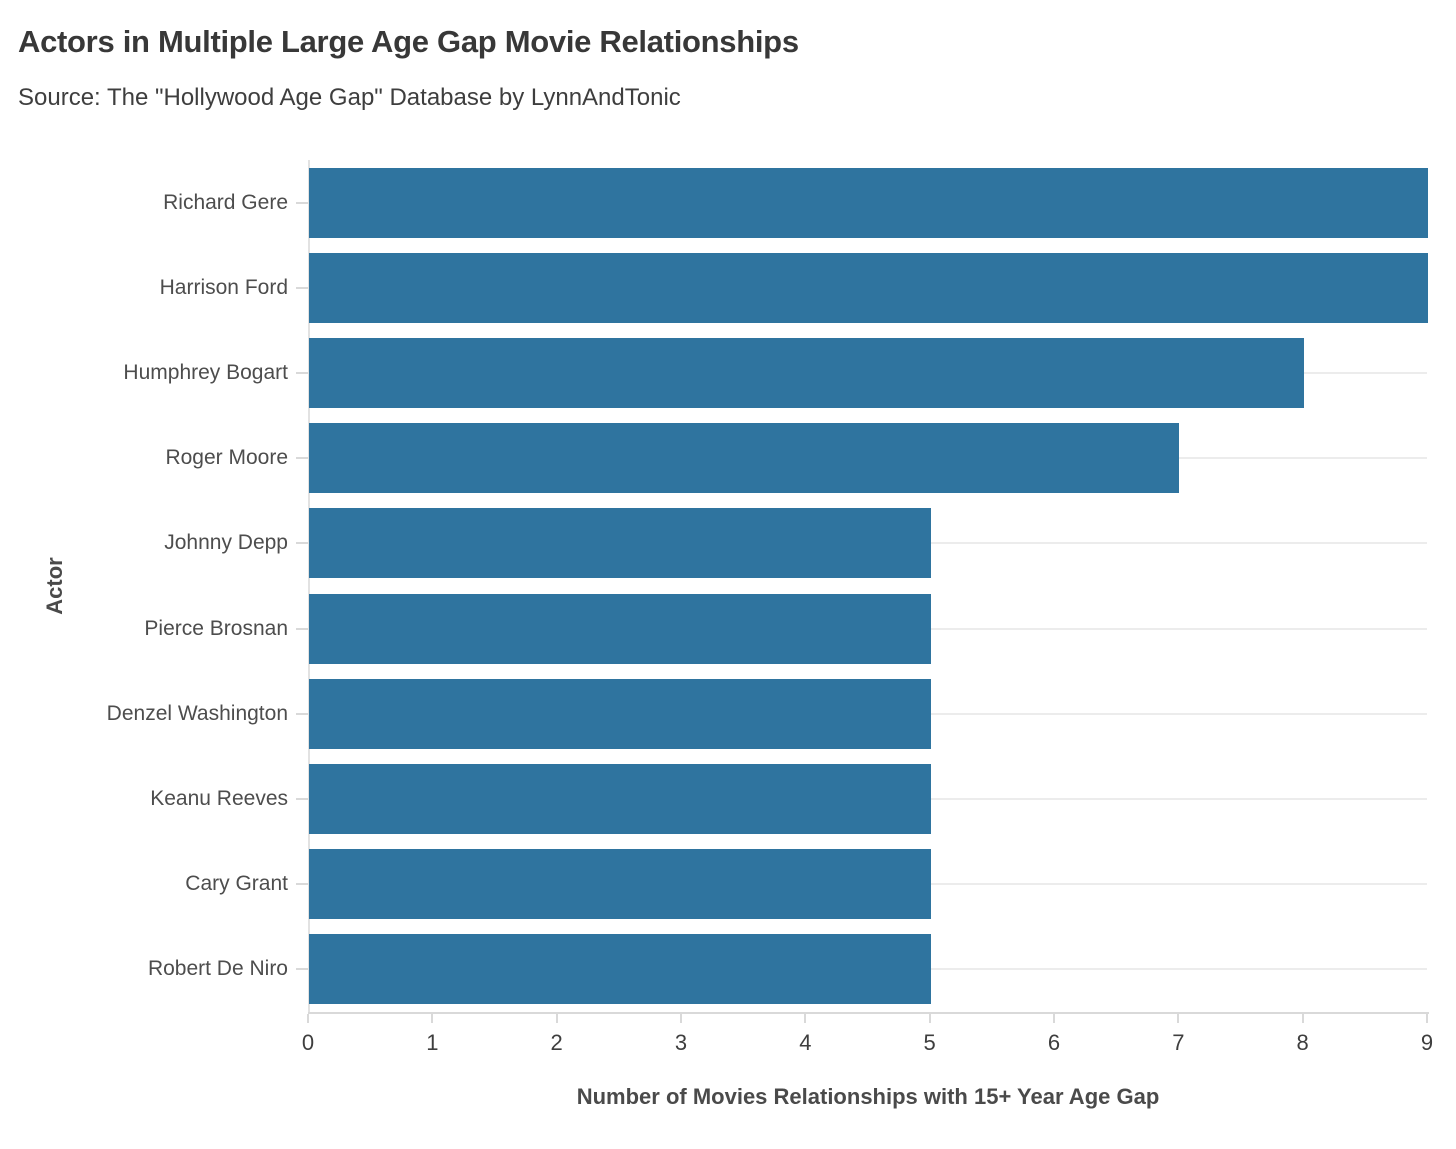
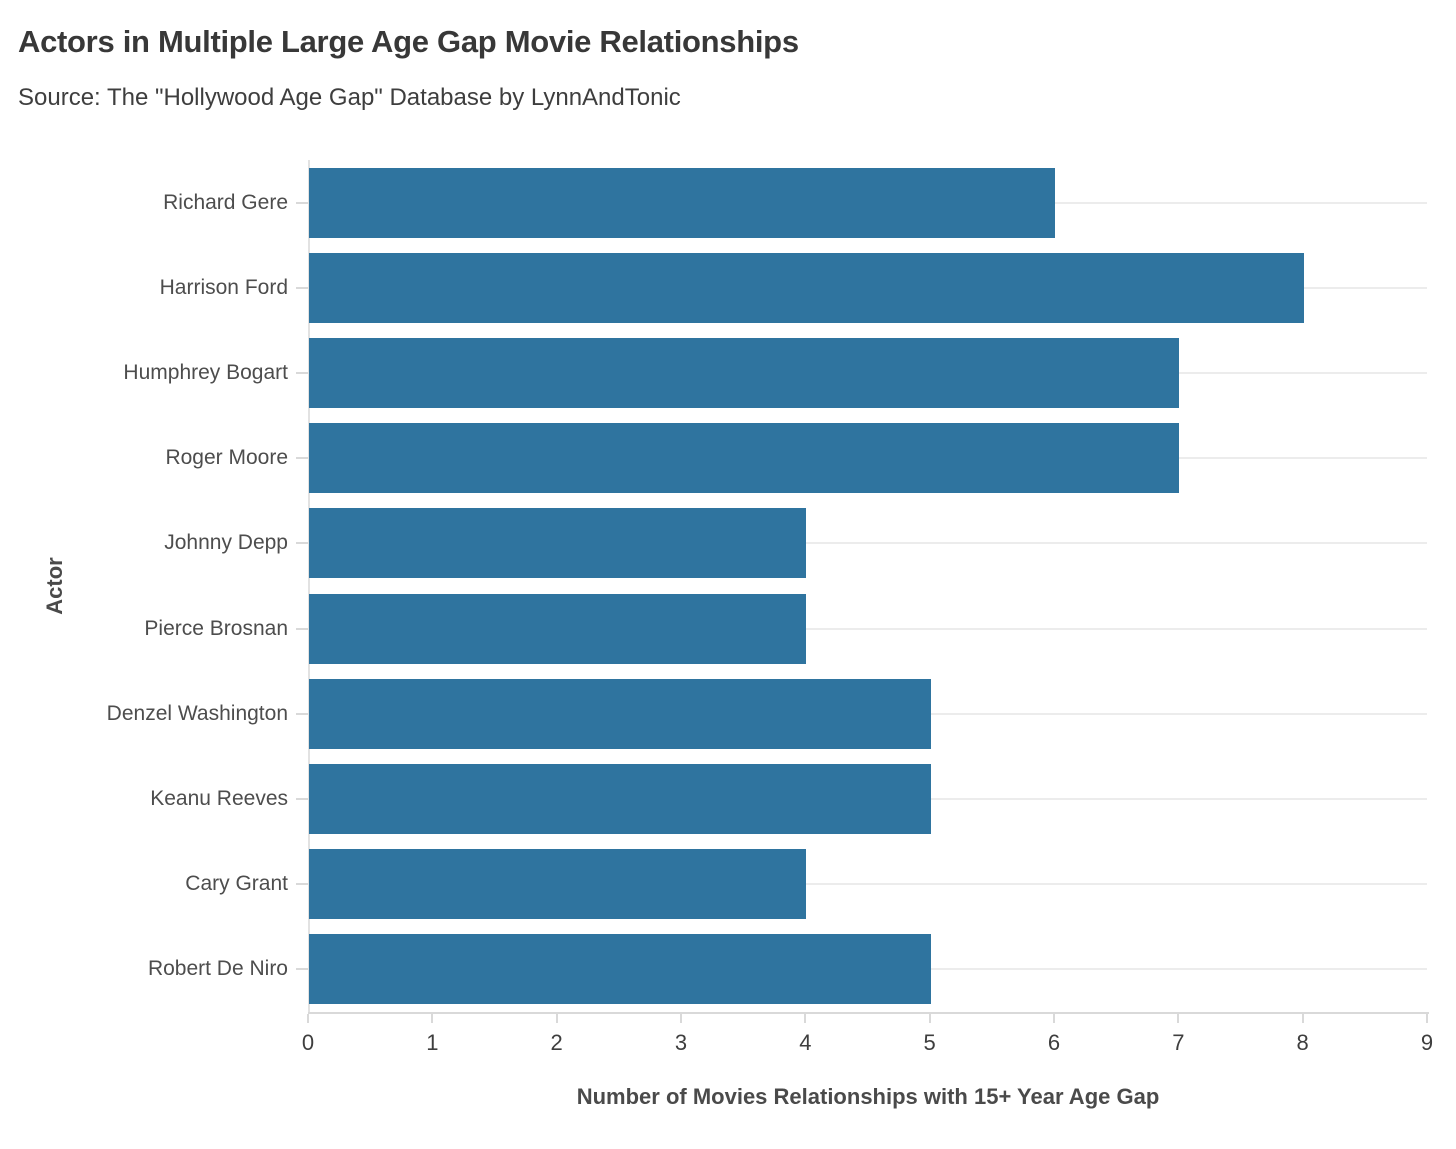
Richard Gere: 9 -> 6
Harrison Ford: 9 -> 8
Humphrey Bogart: 8 -> 7
Johnny Depp: 5 -> 4
Pierce Brosnan: 5 -> 4
Cary Grant: 5 -> 4
